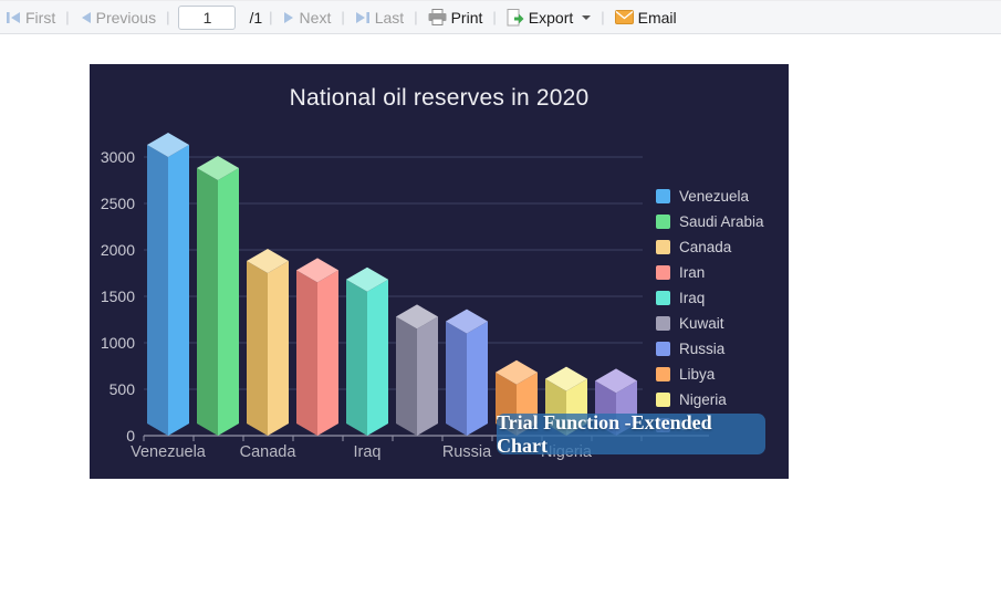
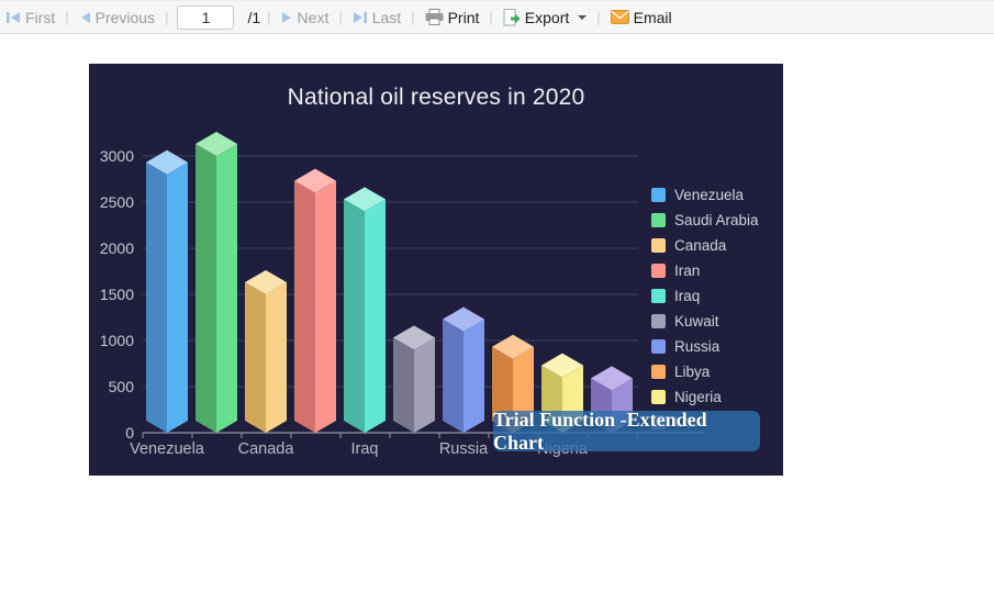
Venezuela: 3000 -> 2800
Saudi Arabia: 2800 -> 3000
Canada: 1800 -> 1500
Iran: 1600 -> 2600
Iraq: 1600 -> 2400
Kuwait: 1200 -> 900
Libya: 600 -> 800
Nigeria: 500 -> 600
